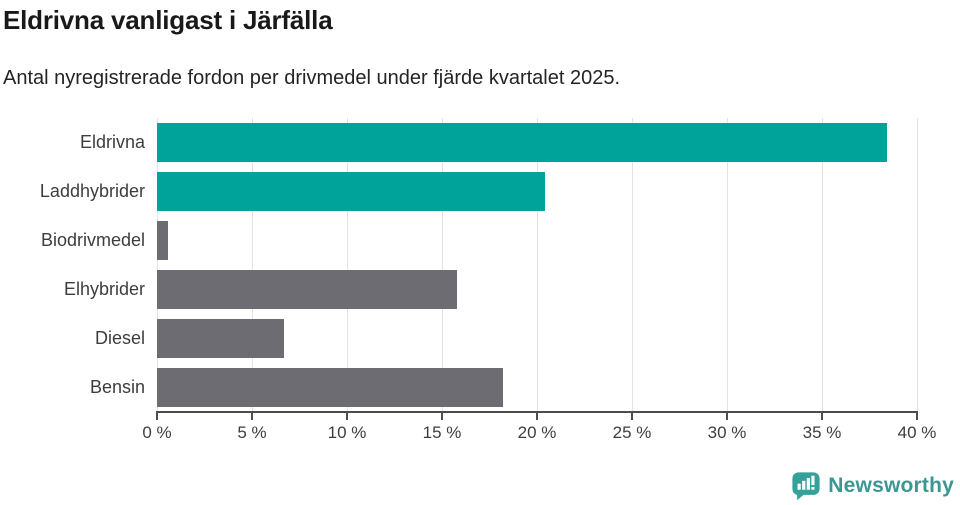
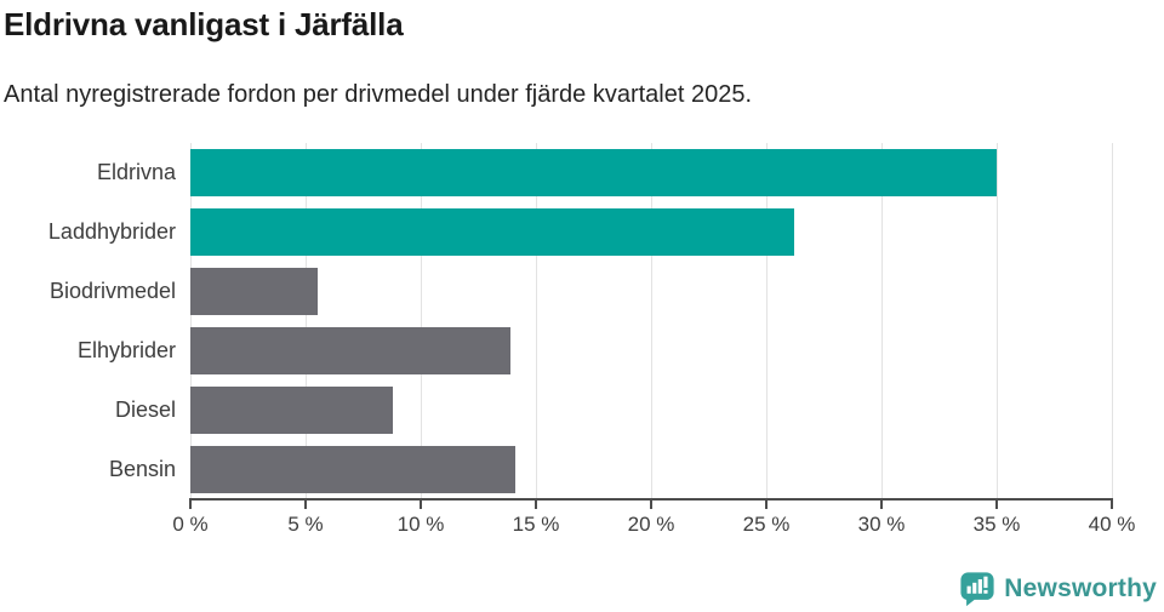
Eldrivna: 38.4% -> 35.0%
Laddhybrider: 20.4% -> 26.2%
Biodrivmedel: 0.6% -> 5.5%
Elhybrider: 15.8% -> 13.9%
Diesel: 6.7% -> 8.8%
Bensin: 18.2% -> 14.1%
